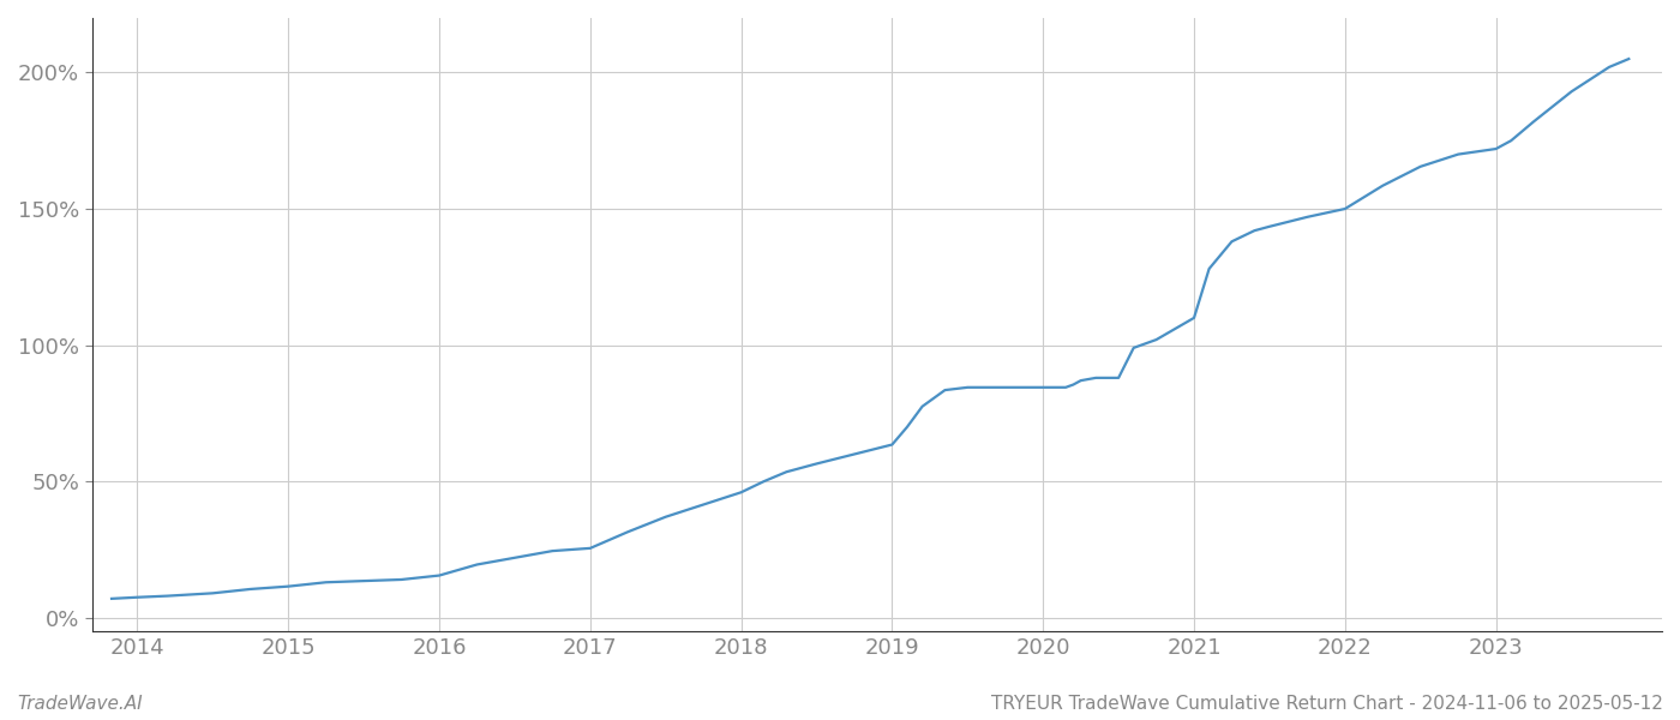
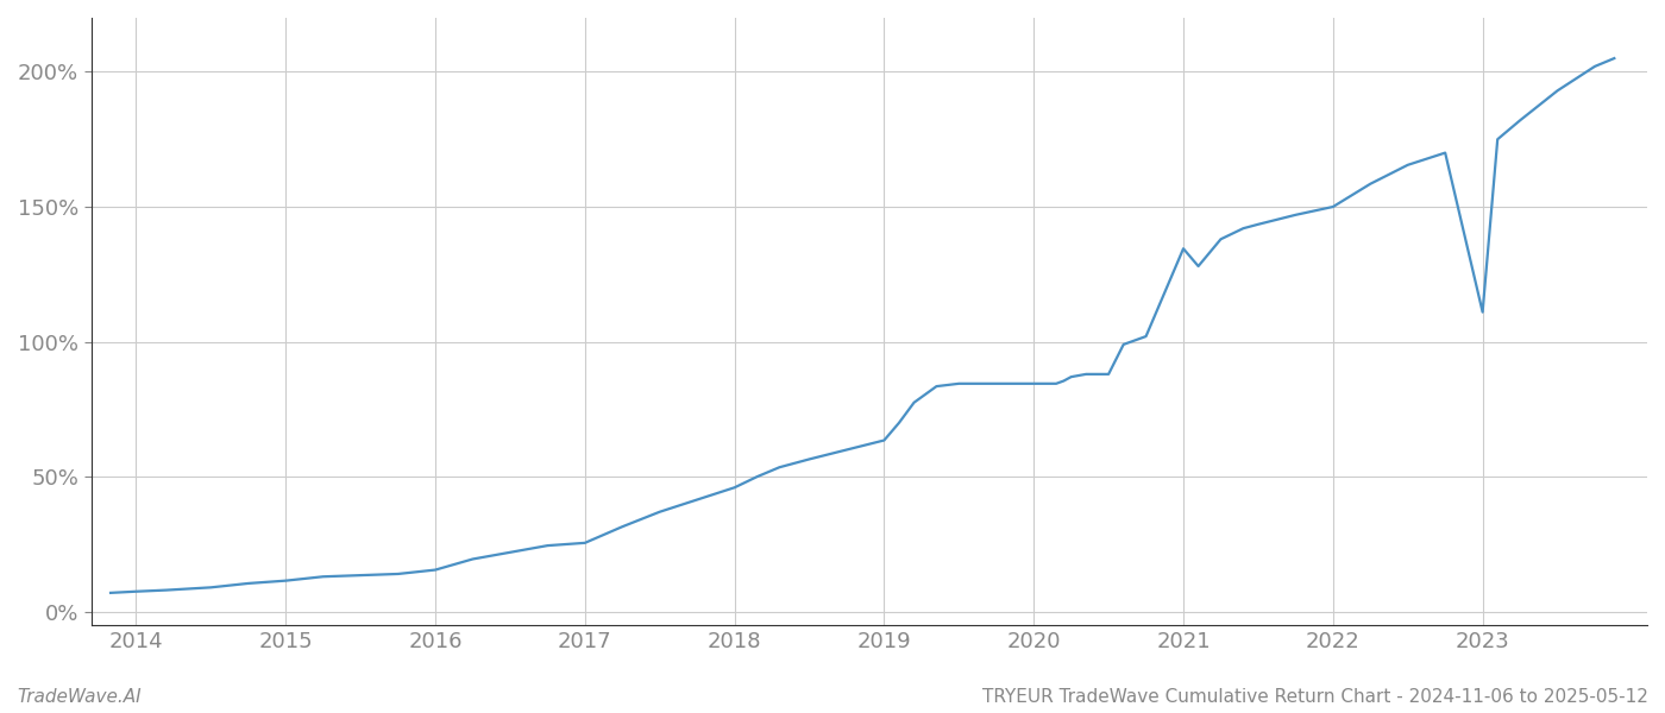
2021: 110.0% -> 134.5%
2023: 172.0% -> 111.0%
